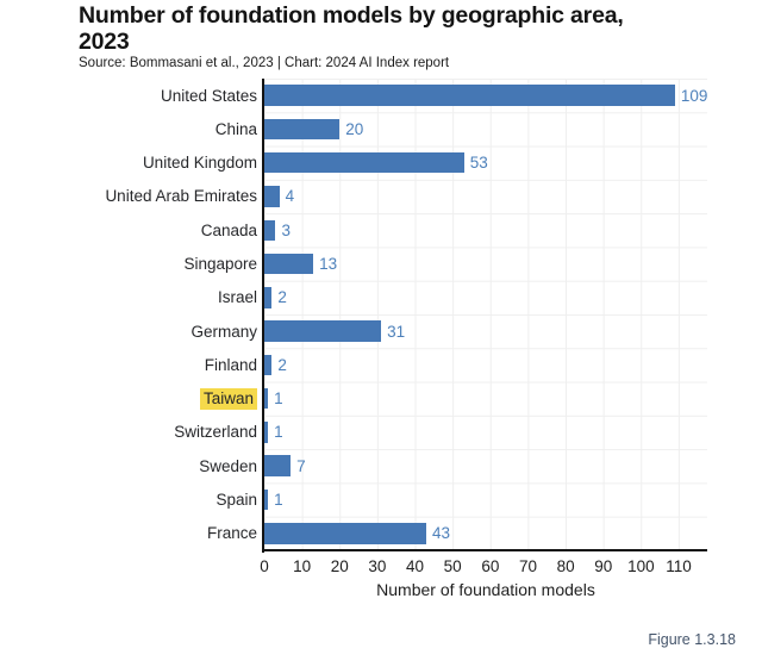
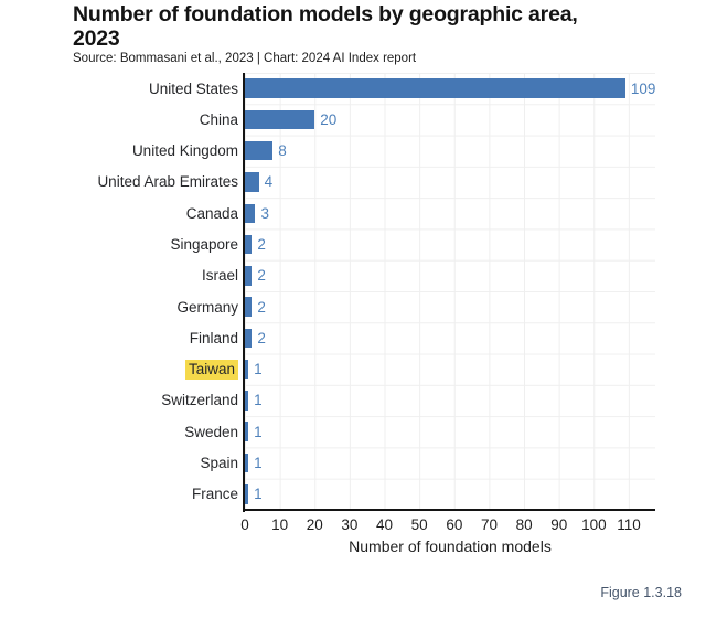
United Kingdom: 53 -> 8
Singapore: 13 -> 2
Germany: 31 -> 2
Sweden: 7 -> 1
France: 43 -> 1
